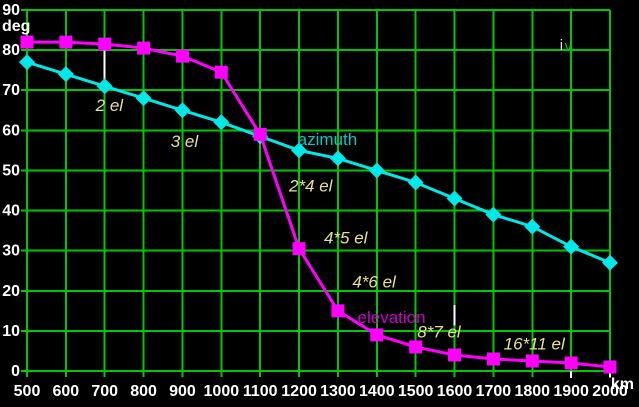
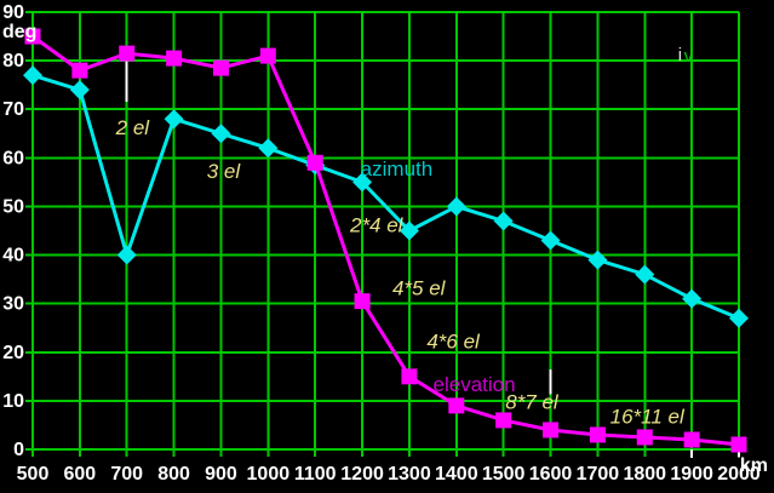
elevation/500: 82 -> 85
elevation/600: 82 -> 78
azimuth/700: 71 -> 40
elevation/1000: 74 -> 81
azimuth/1300: 53 -> 45
